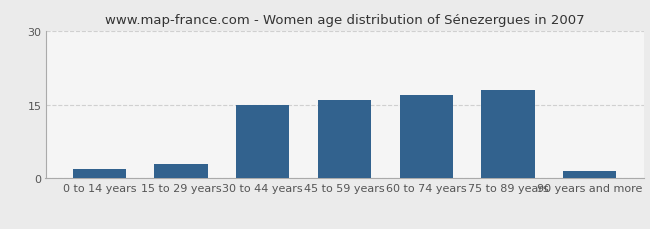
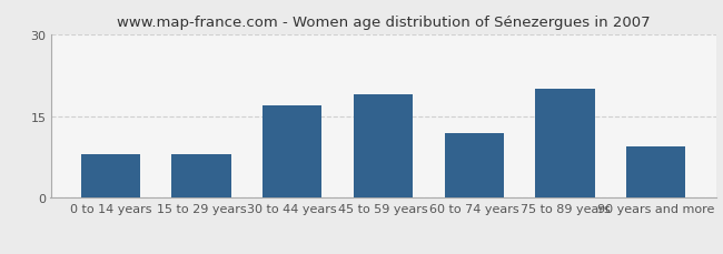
0 to 14 years: 2.0 -> 8.0
15 to 29 years: 3.0 -> 8.0
30 to 44 years: 15.0 -> 17.0
45 to 59 years: 16.0 -> 19.0
60 to 74 years: 17.0 -> 12.0
75 to 89 years: 18.0 -> 20.0
90 years and more: 1.5 -> 9.5
